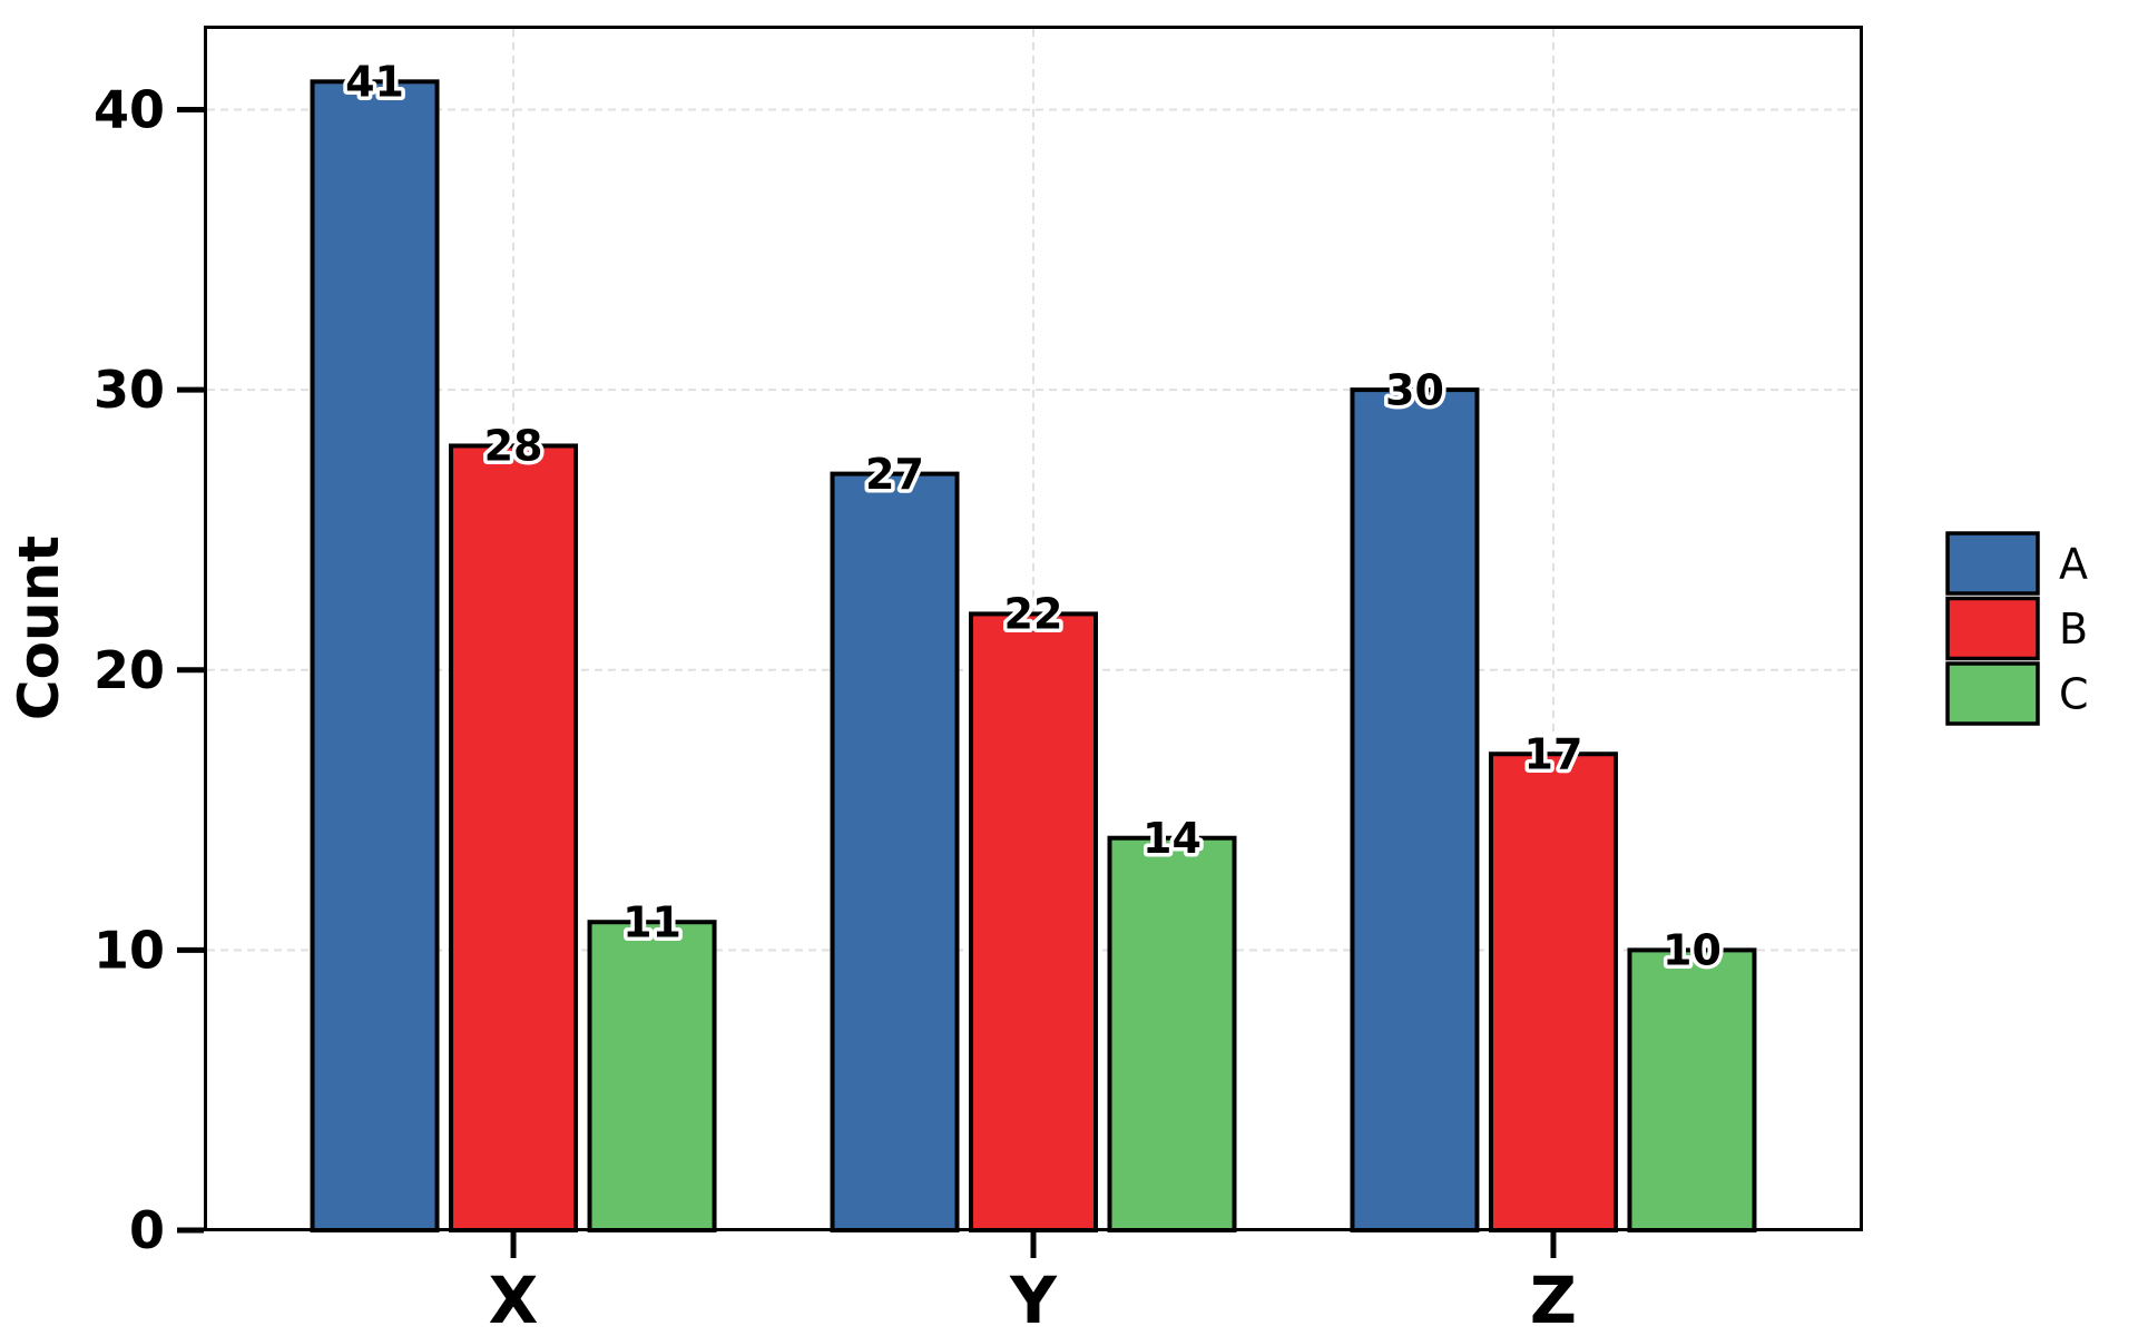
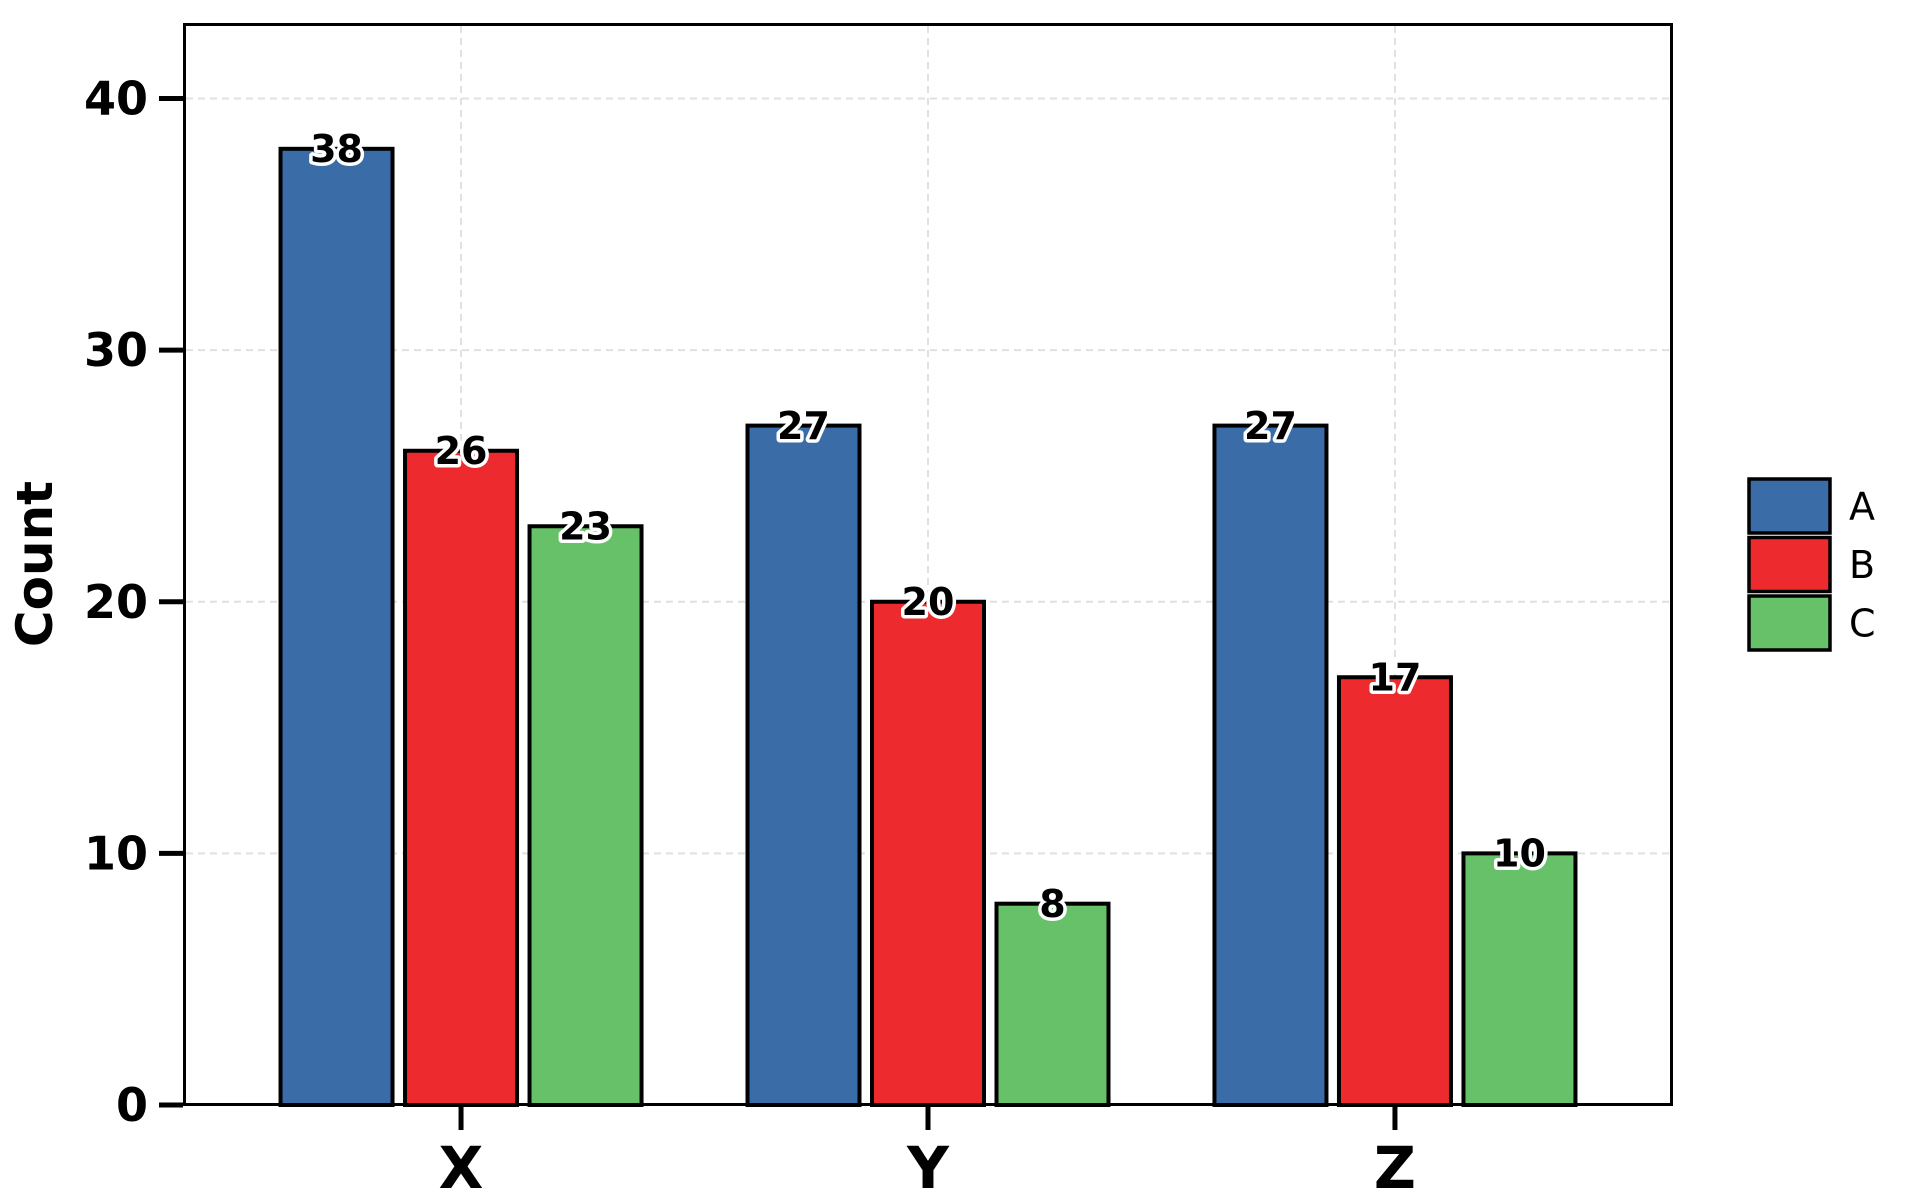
A/X: 41 -> 38
B/X: 28 -> 26
C/X: 11 -> 23
B/Y: 22 -> 20
C/Y: 14 -> 8
A/Z: 30 -> 27
